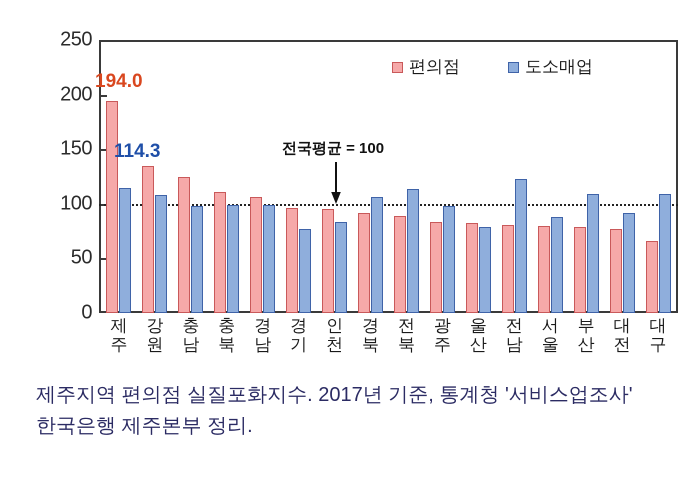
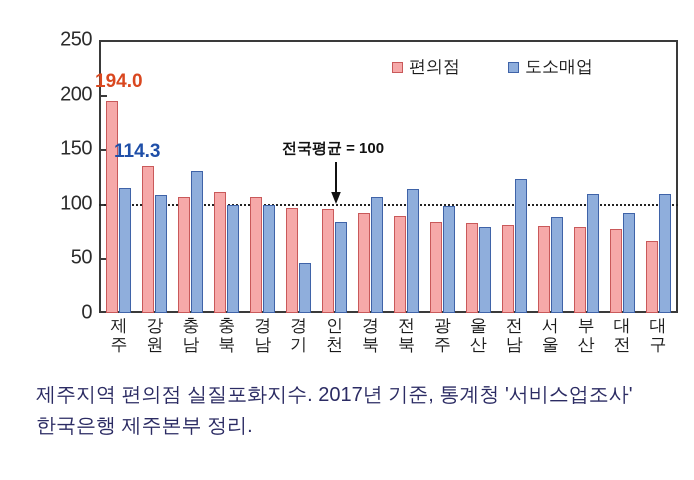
편의점/충남: 125 -> 106
도소매업/충남: 98 -> 130
도소매업/경기: 77 -> 46
